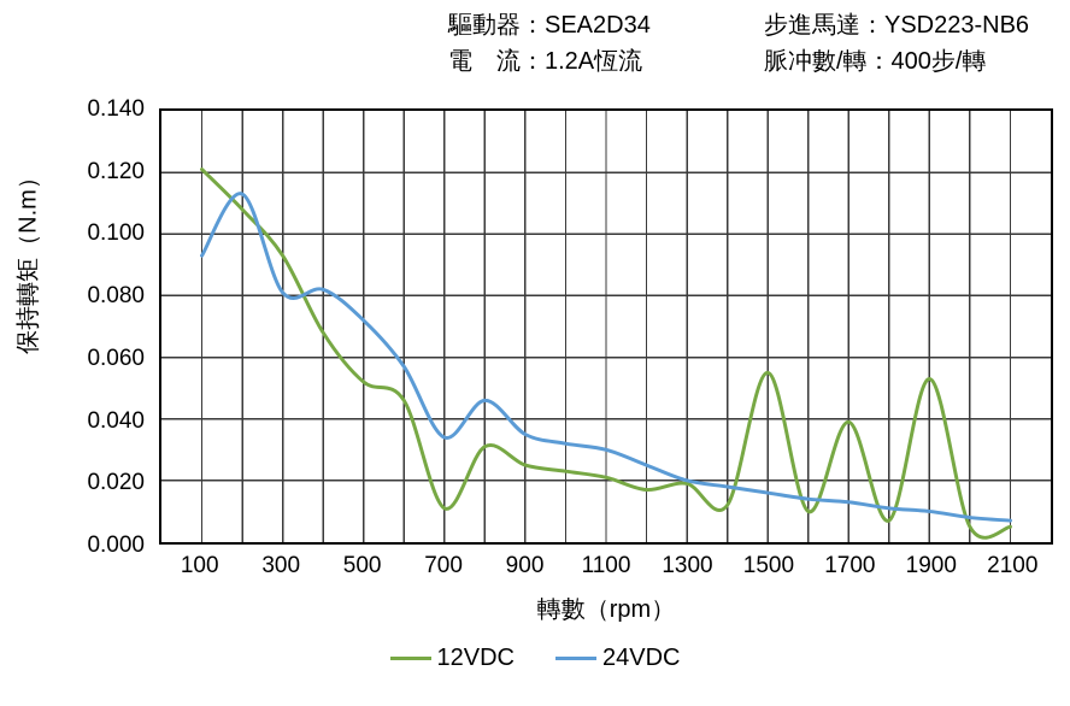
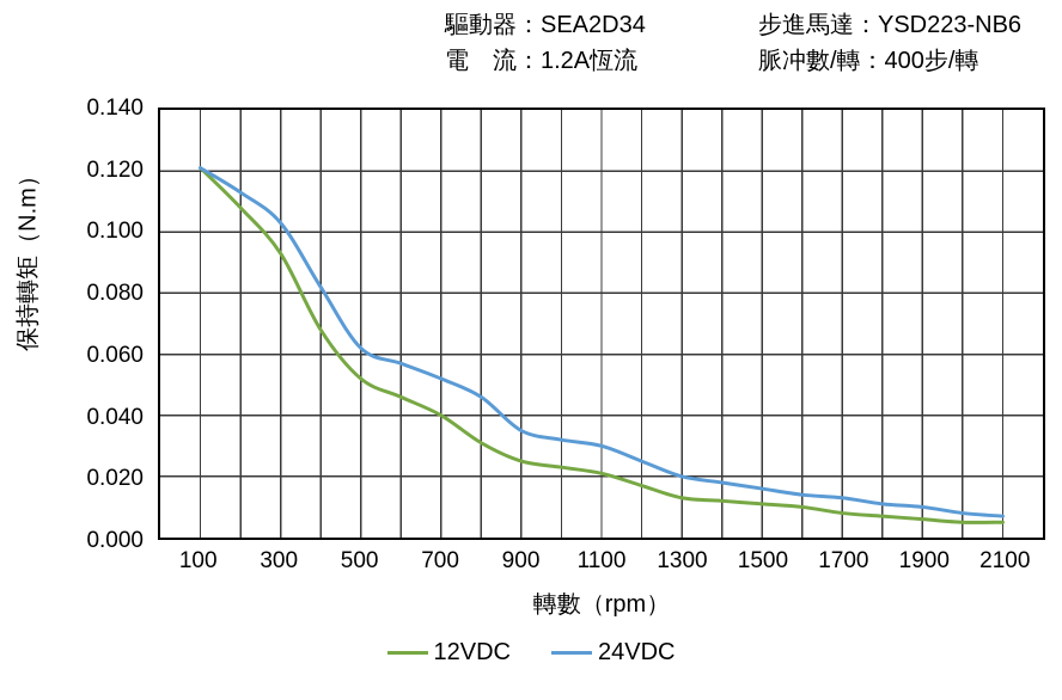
24VDC/100: 0.093 -> 0.121
24VDC/300: 0.081 -> 0.103
24VDC/500: 0.072 -> 0.062
12VDC/700: 0.011 -> 0.040
24VDC/700: 0.034 -> 0.052
12VDC/1300: 0.019 -> 0.013
12VDC/1500: 0.055 -> 0.011
12VDC/1700: 0.039 -> 0.008
12VDC/1900: 0.053 -> 0.006
